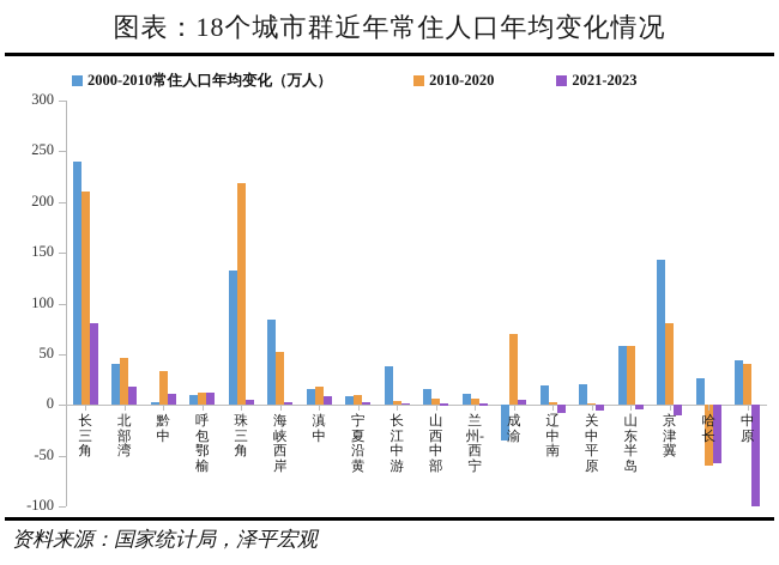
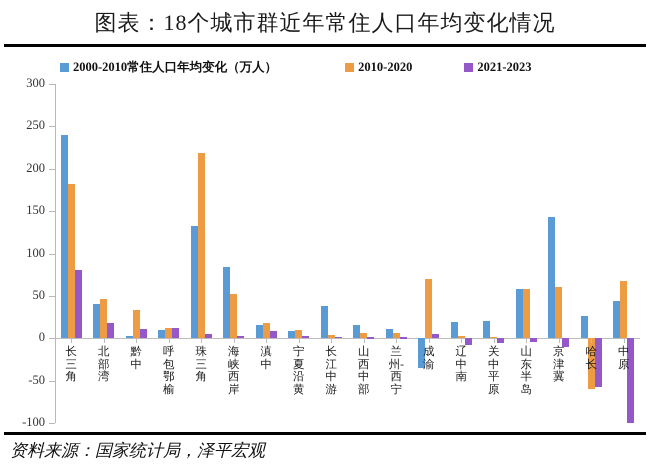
2010-2020/长三角: 210 -> 180
2010-2020/京津冀: 80 -> 60
2010-2020/中原: 40 -> 70
